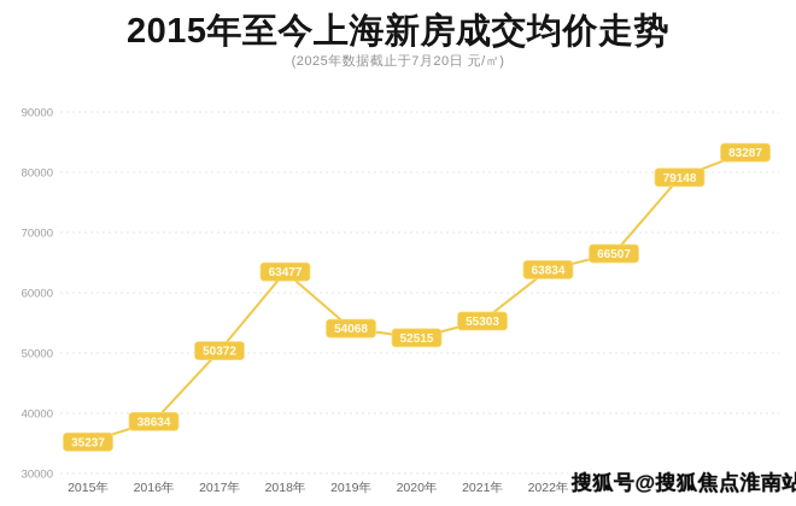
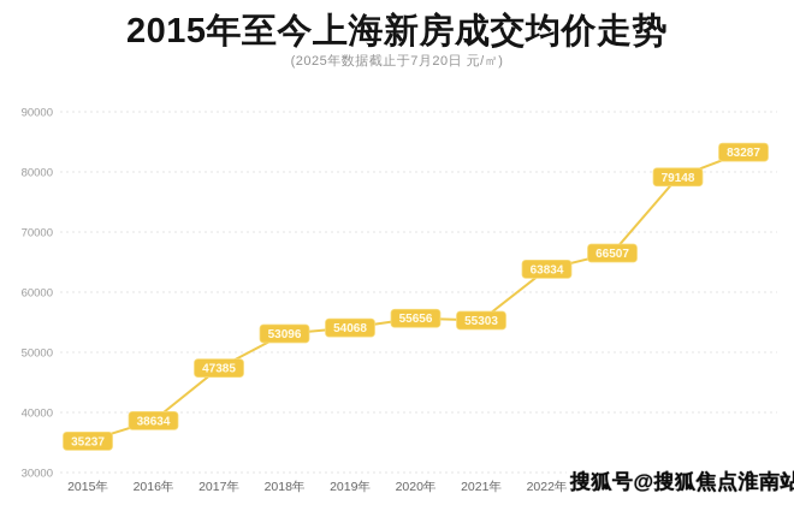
2017年: 50372 -> 47385
2018年: 63477 -> 53096
2020年: 52515 -> 55656
